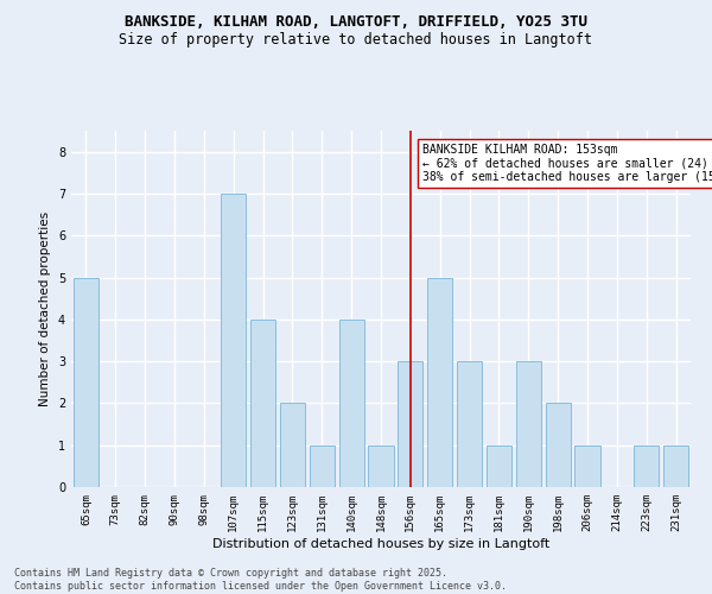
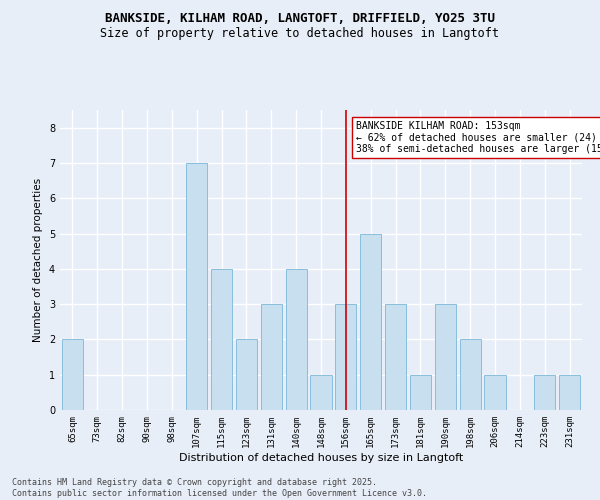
65sqm: 5 -> 2
131sqm: 1 -> 3
